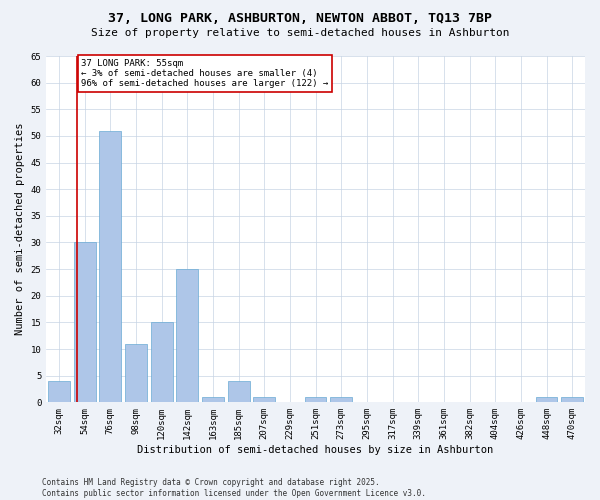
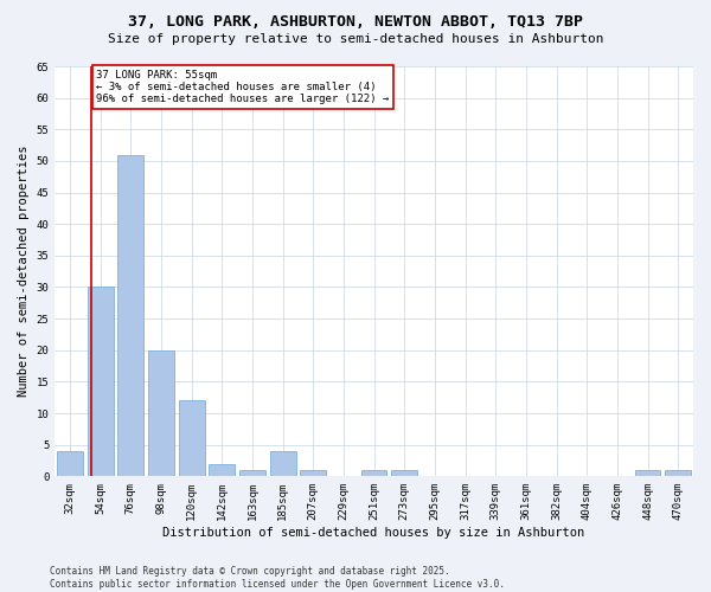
98sqm: 11 -> 20
120sqm: 15 -> 12
142sqm: 25 -> 2
